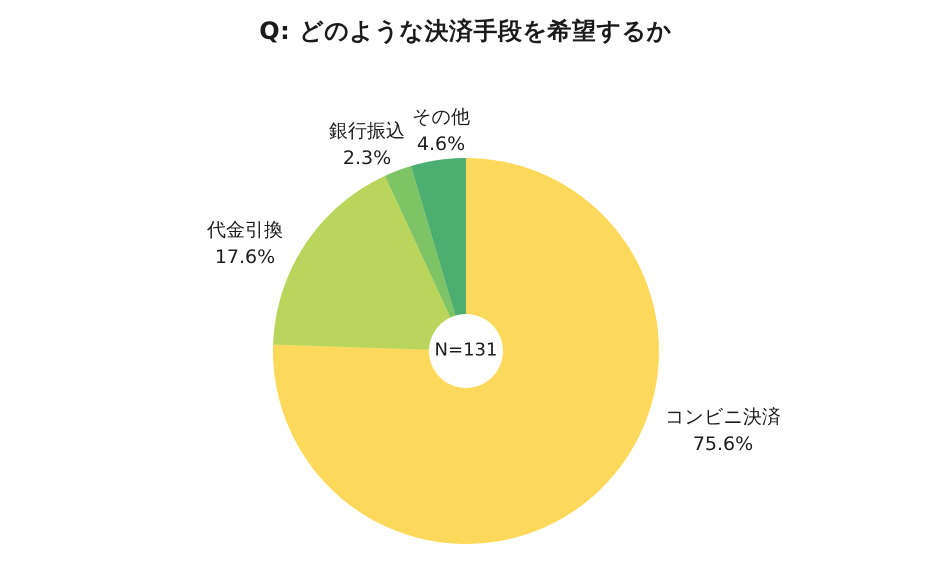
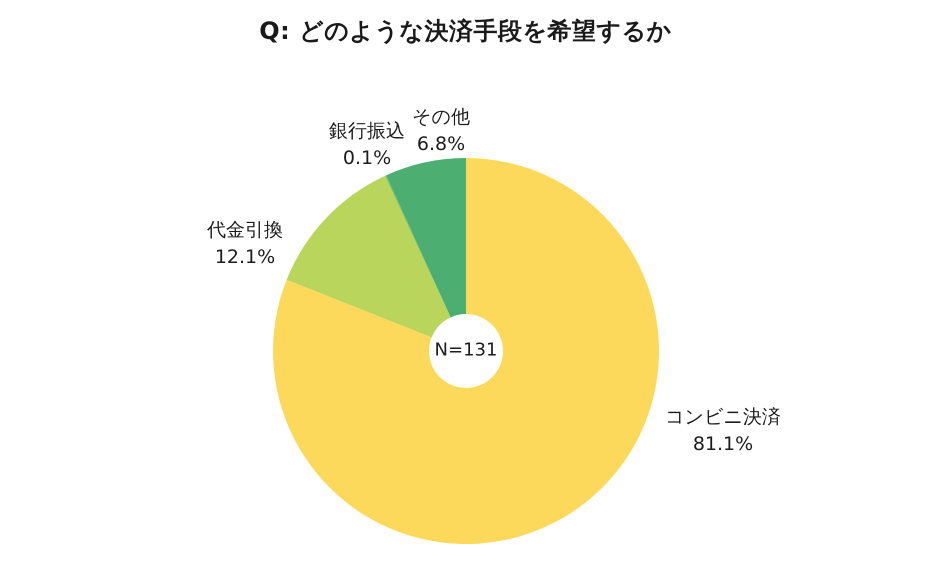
コンビニ決済: 75.6% -> 81.1%
代金引換: 17.6% -> 12.1%
銀行振込: 2.3% -> 0.1%
その他: 4.6% -> 6.8%
